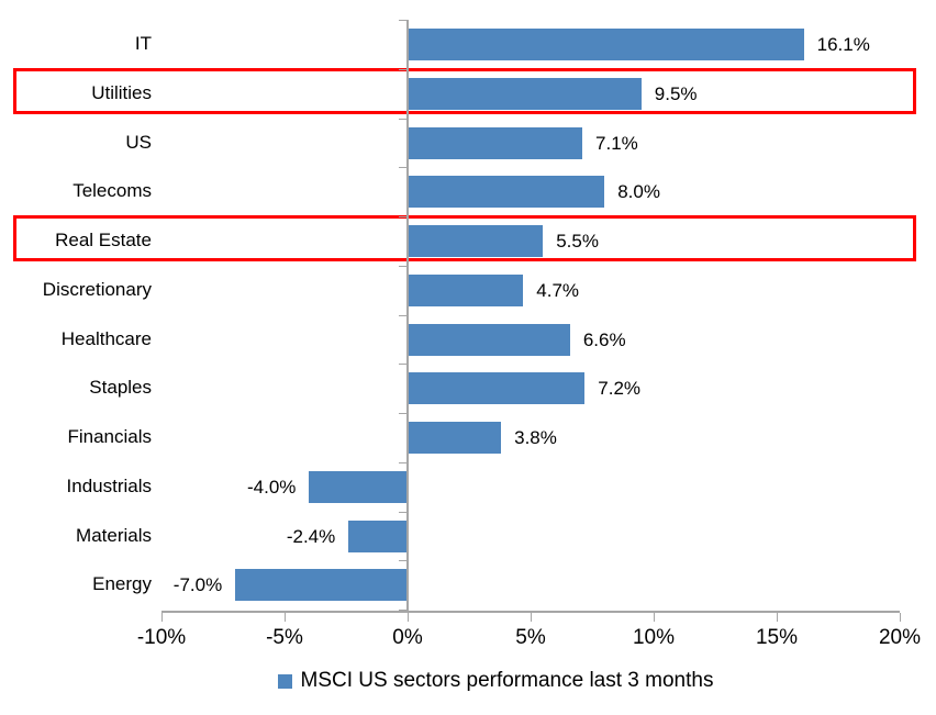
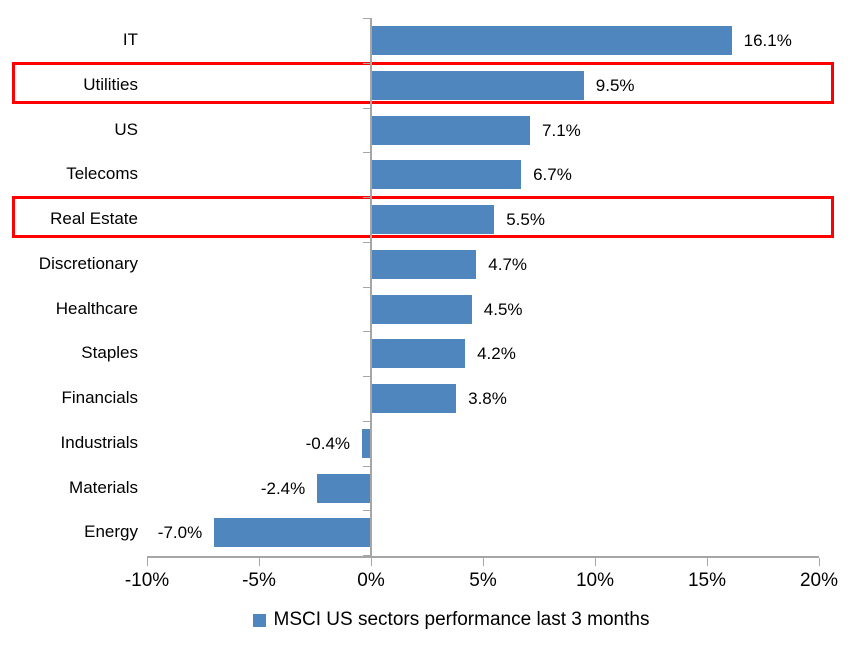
Telecoms: 8.0% -> 6.7%
Healthcare: 6.6% -> 4.5%
Staples: 7.2% -> 4.2%
Industrials: -4.0% -> -0.4%
